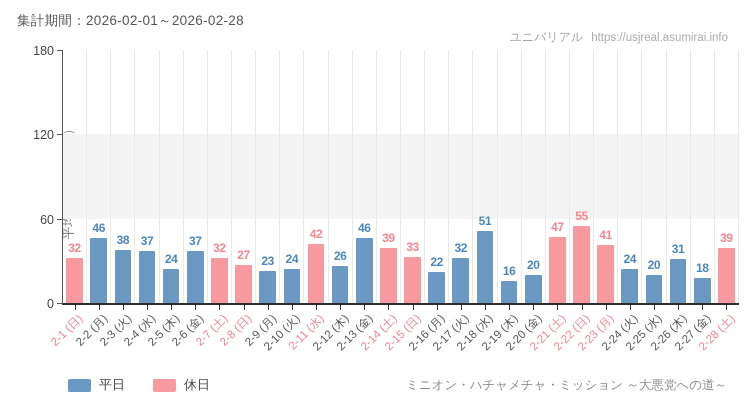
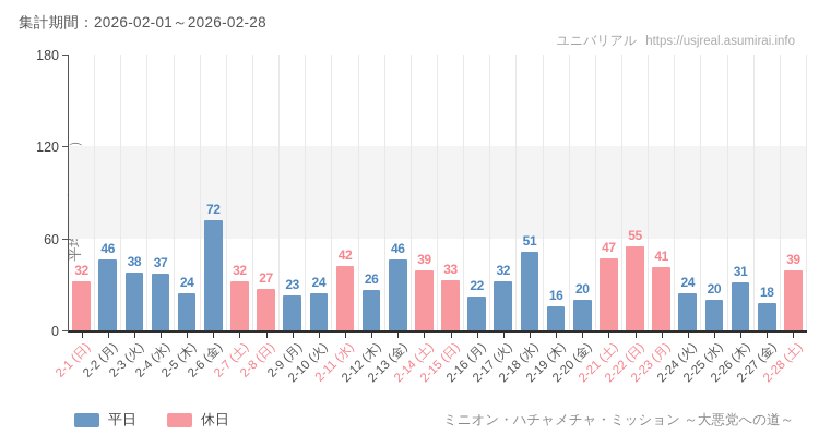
2-6 (金): 37 -> 72
